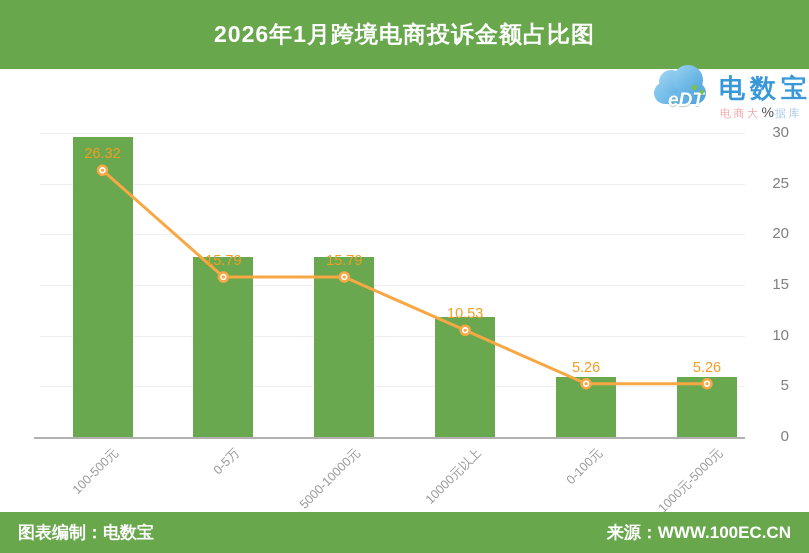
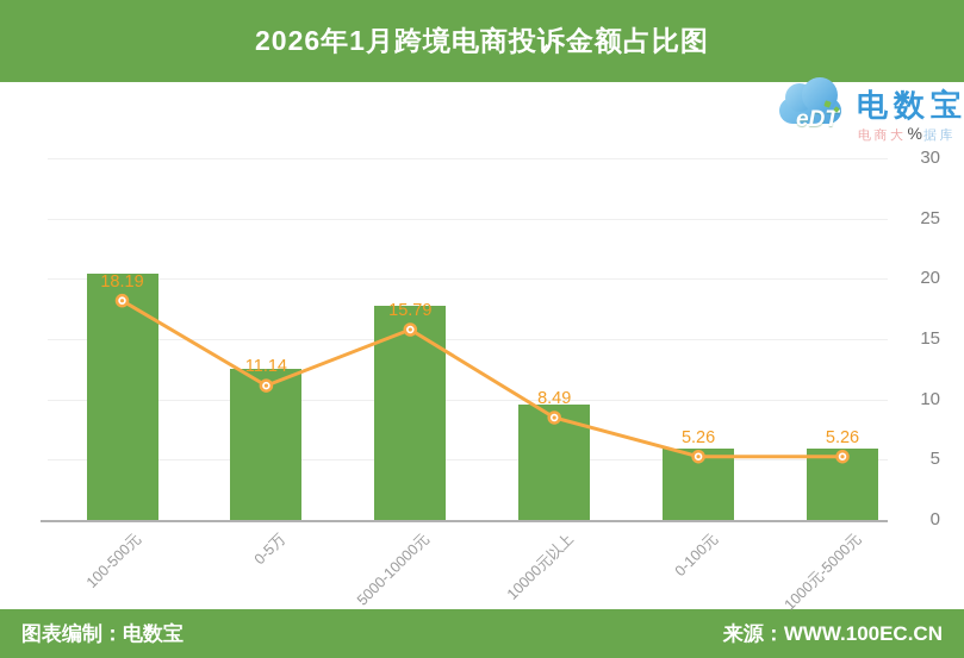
100-500元: 26.32 -> 18.19
0-5万: 15.79 -> 11.14
10000元以上: 10.53 -> 8.49
